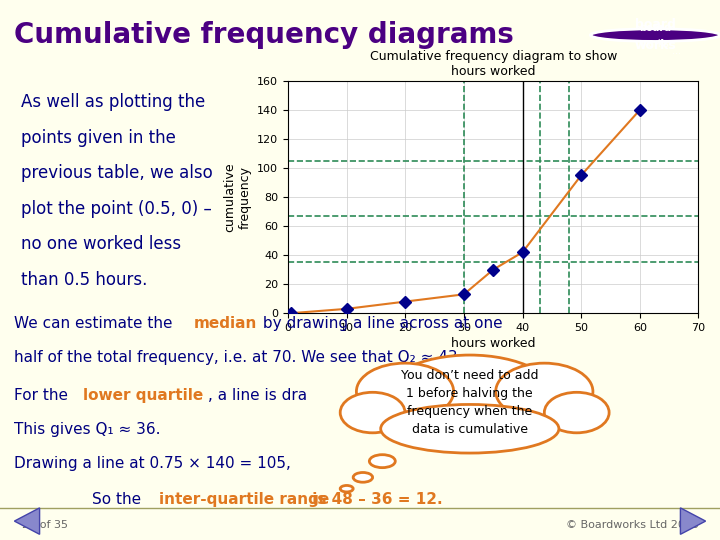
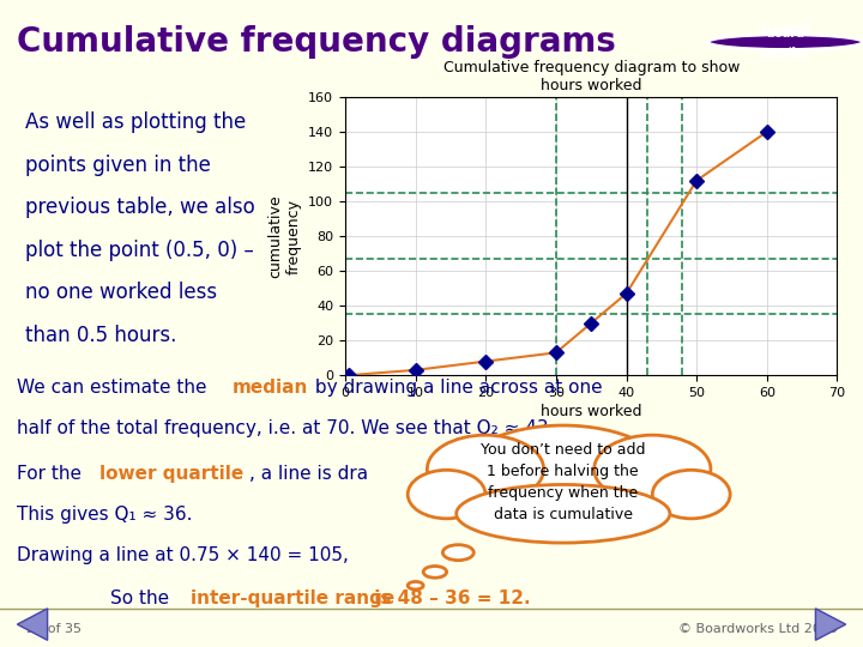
40: 42 -> 47
50: 95 -> 112
